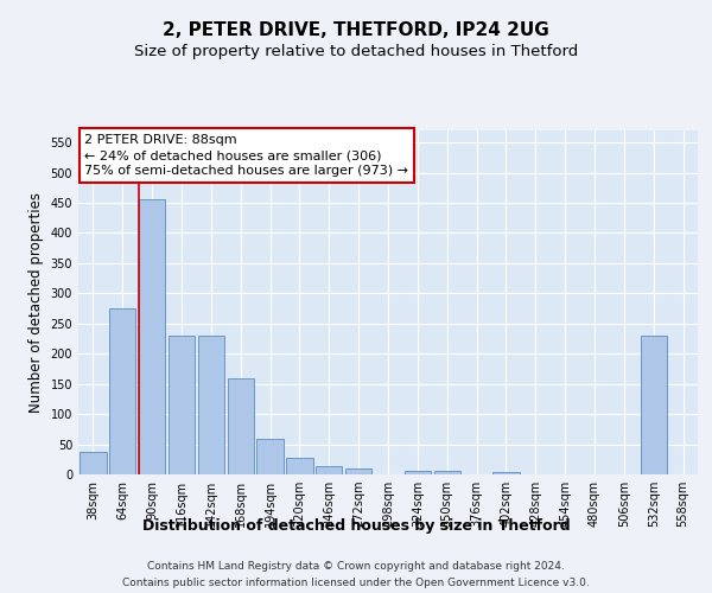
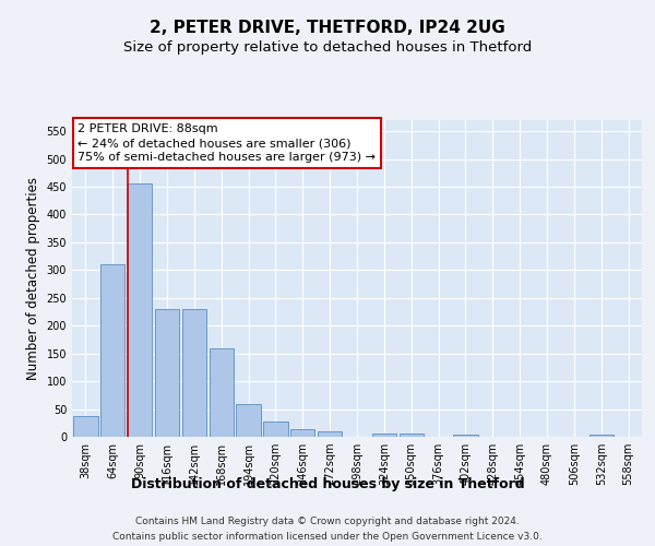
64sqm: 276 -> 311
532sqm: 230 -> 3
